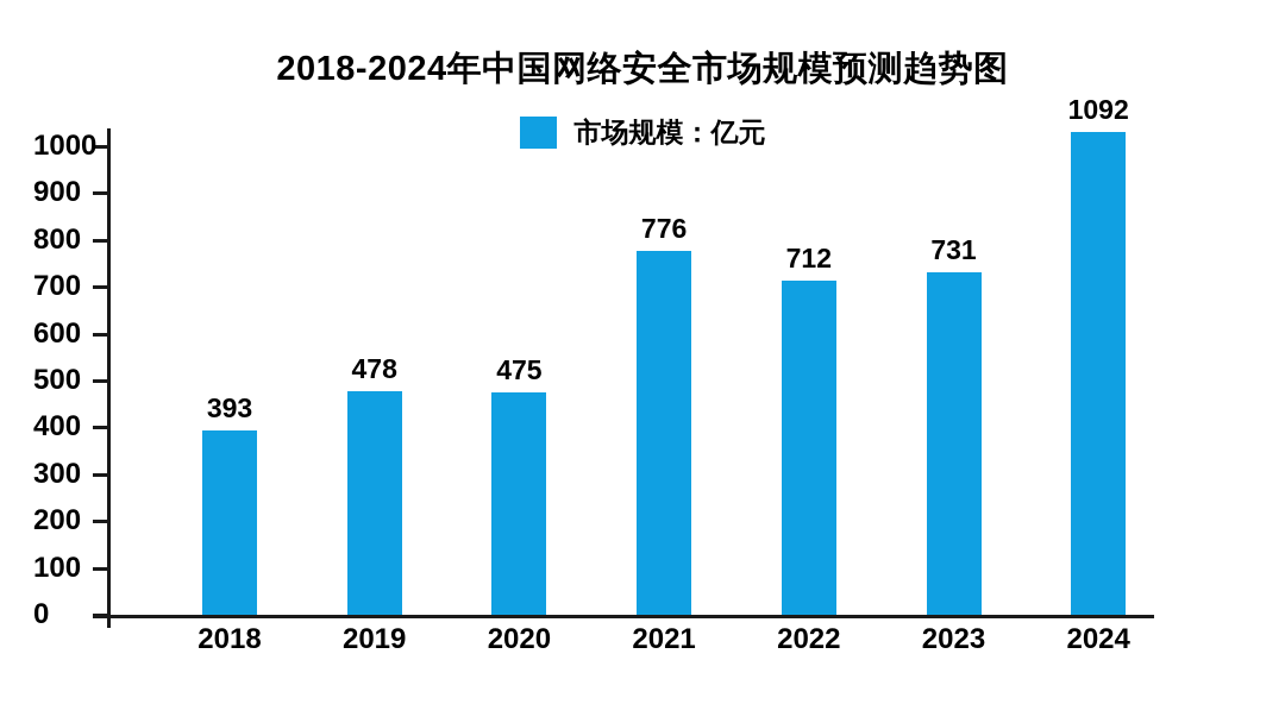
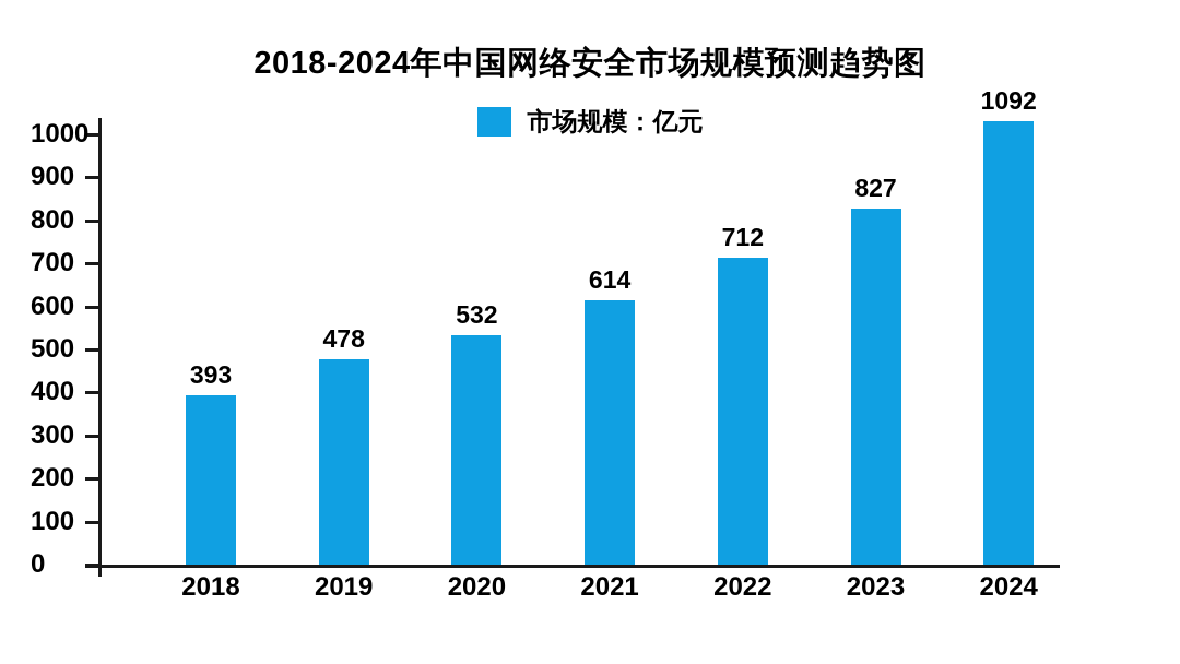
2020: 475 -> 532
2021: 776 -> 614
2023: 731 -> 827
